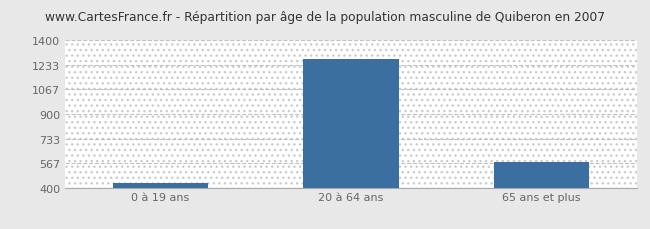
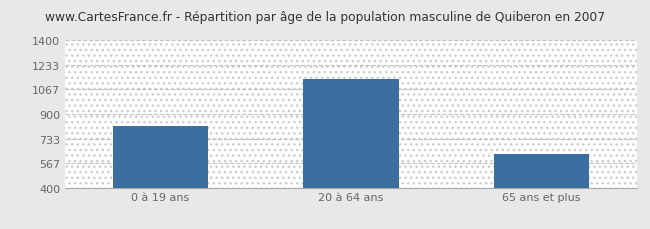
0 à 19 ans: 430 -> 820
20 à 64 ans: 1270 -> 1140
65 ans et plus: 580 -> 630
